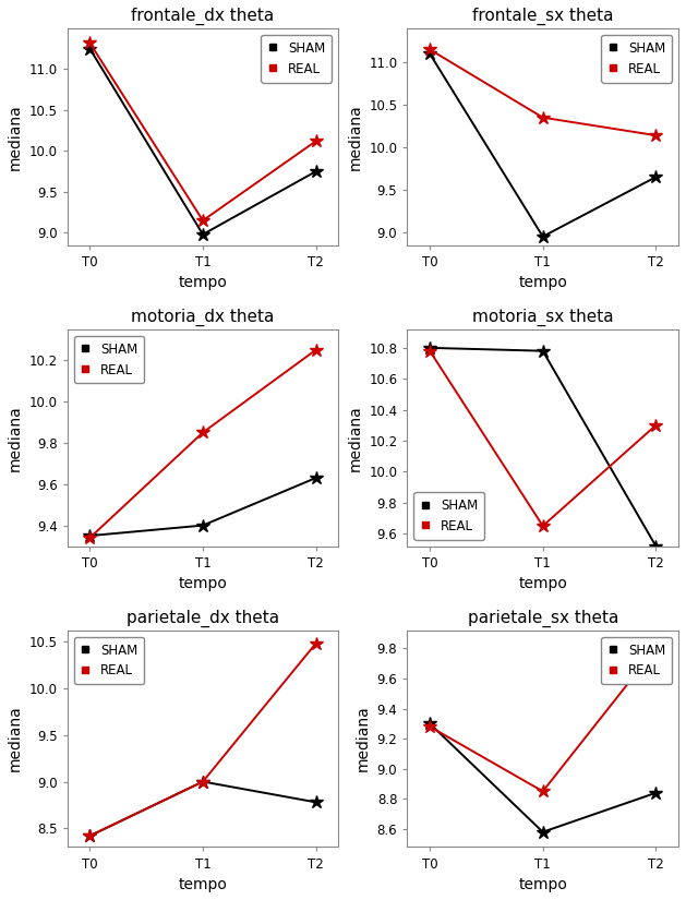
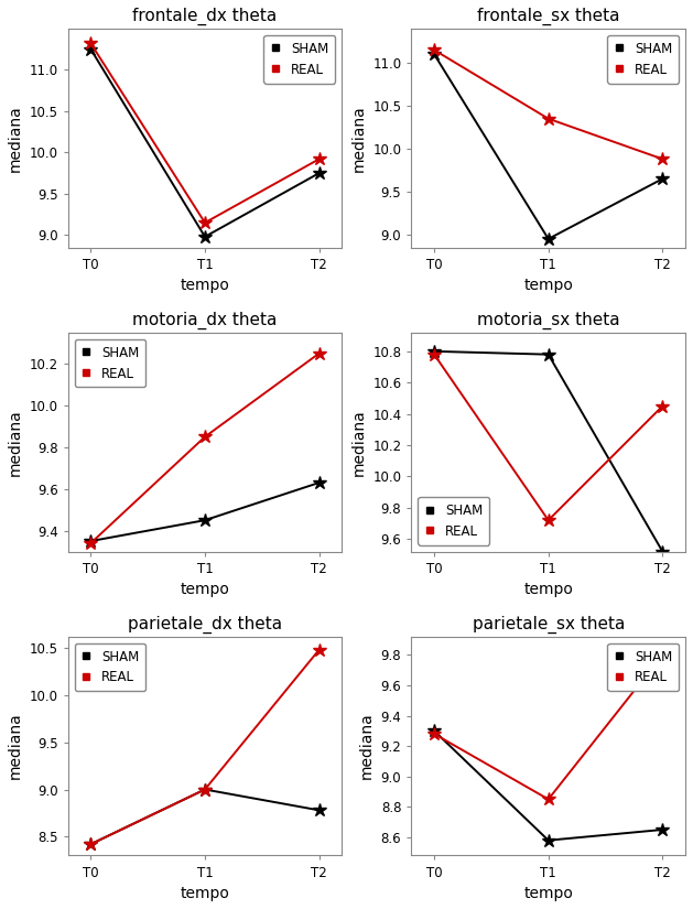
frontale_dx theta/REAL/T2: 10.12 -> 9.92
frontale_sx theta/REAL/T2: 10.14 -> 9.88
motoria_dx theta/SHAM/T1: 9.40 -> 9.45
motoria_sx theta/REAL/T1: 9.65 -> 9.72
motoria_sx theta/REAL/T2: 10.30 -> 10.45
parietale_sx theta/SHAM/T2: 8.84 -> 8.65
